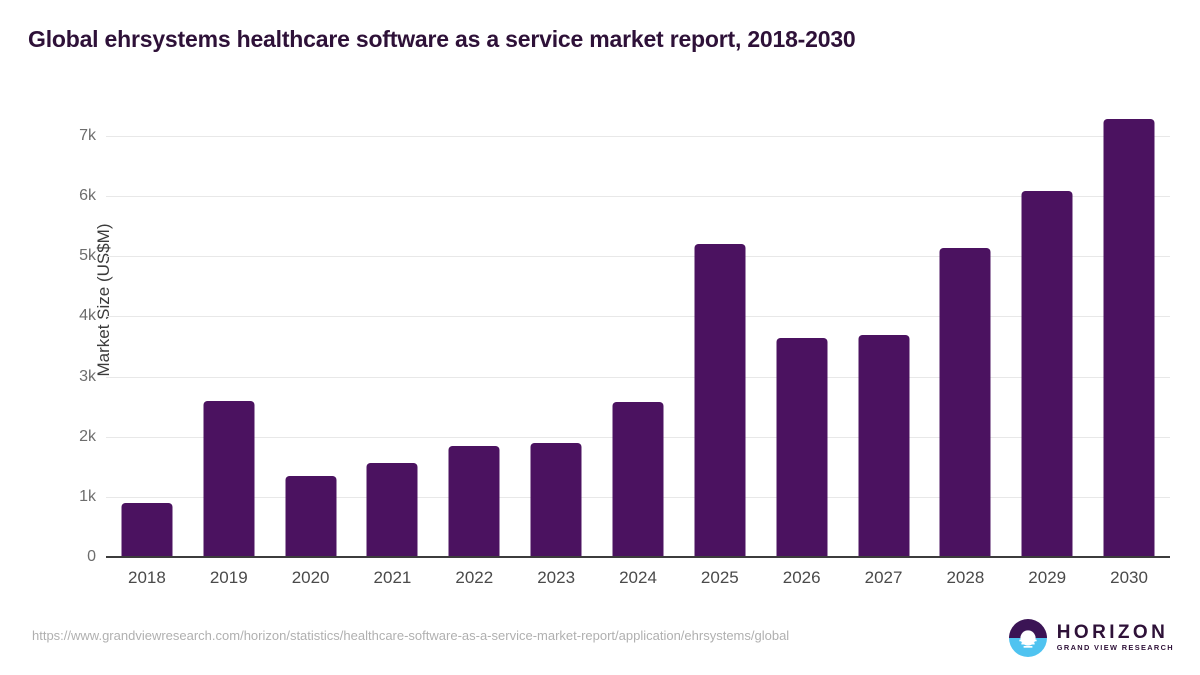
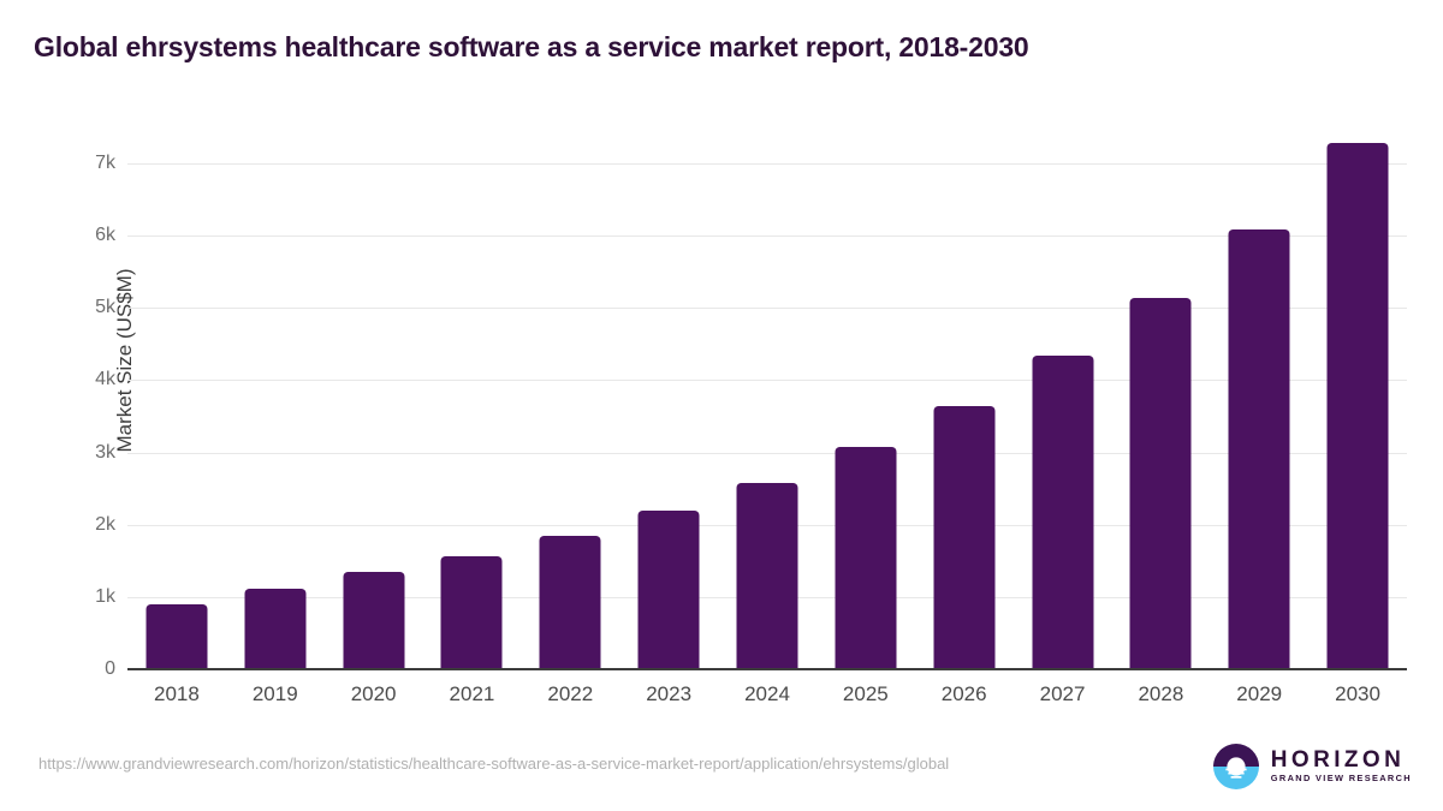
2019: 2.6k -> 1.1k
2023: 1.9k -> 2.2k
2025: 5.2k -> 3.1k
2027: 3.7k -> 4.3k
